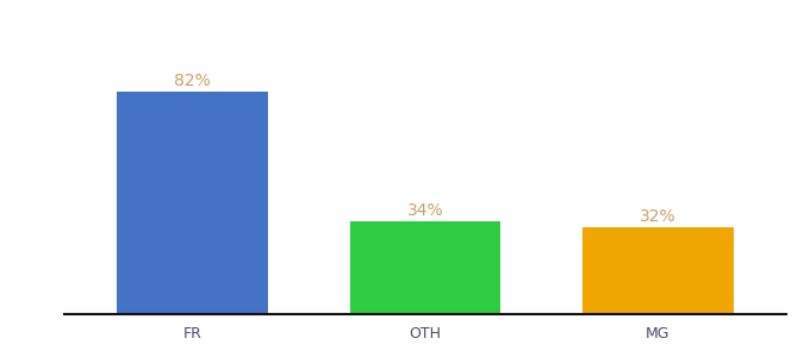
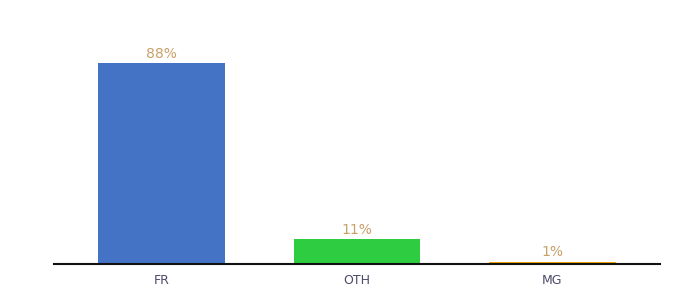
FR: 82% -> 88%
OTH: 34% -> 11%
MG: 32% -> 1%
